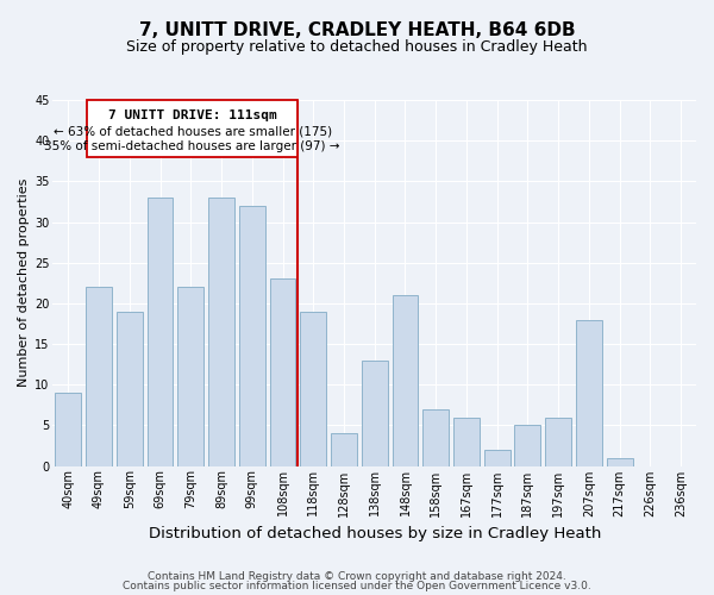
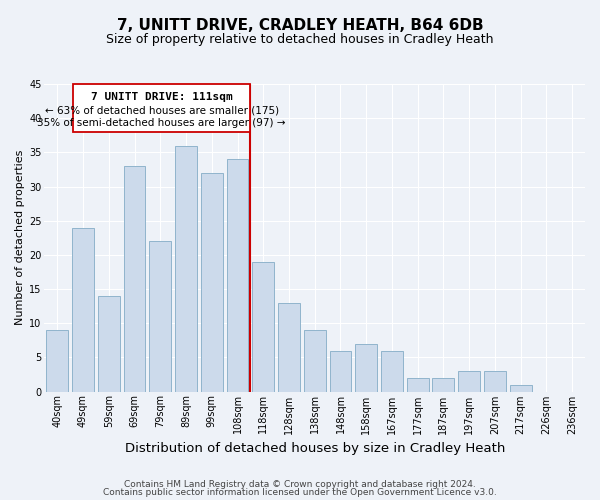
49sqm: 22 -> 24
59sqm: 19 -> 14
89sqm: 33 -> 36
108sqm: 23 -> 34
128sqm: 4 -> 13
138sqm: 13 -> 9
148sqm: 21 -> 6
187sqm: 5 -> 2
197sqm: 6 -> 3
207sqm: 18 -> 3
